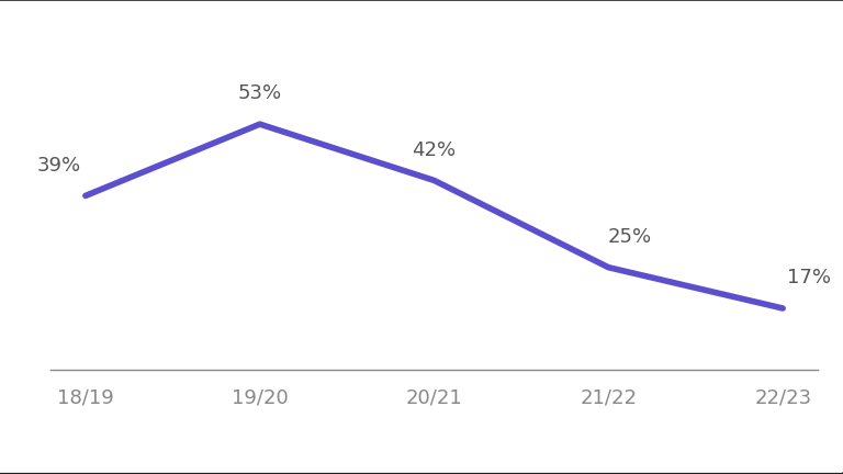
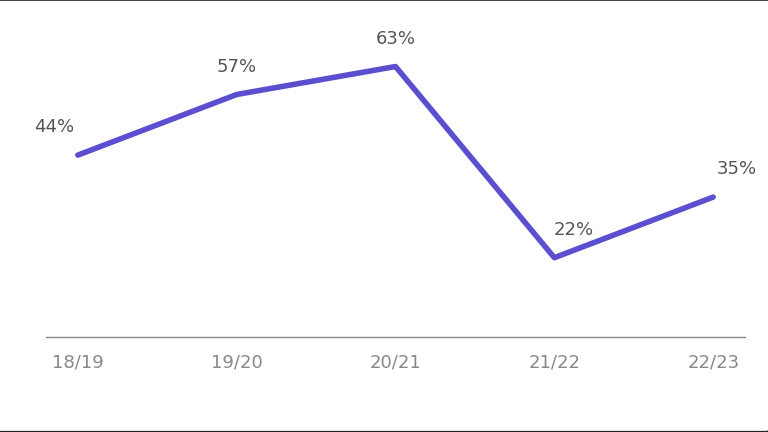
18/19: 39% -> 44%
19/20: 53% -> 57%
20/21: 42% -> 63%
21/22: 25% -> 22%
22/23: 17% -> 35%
